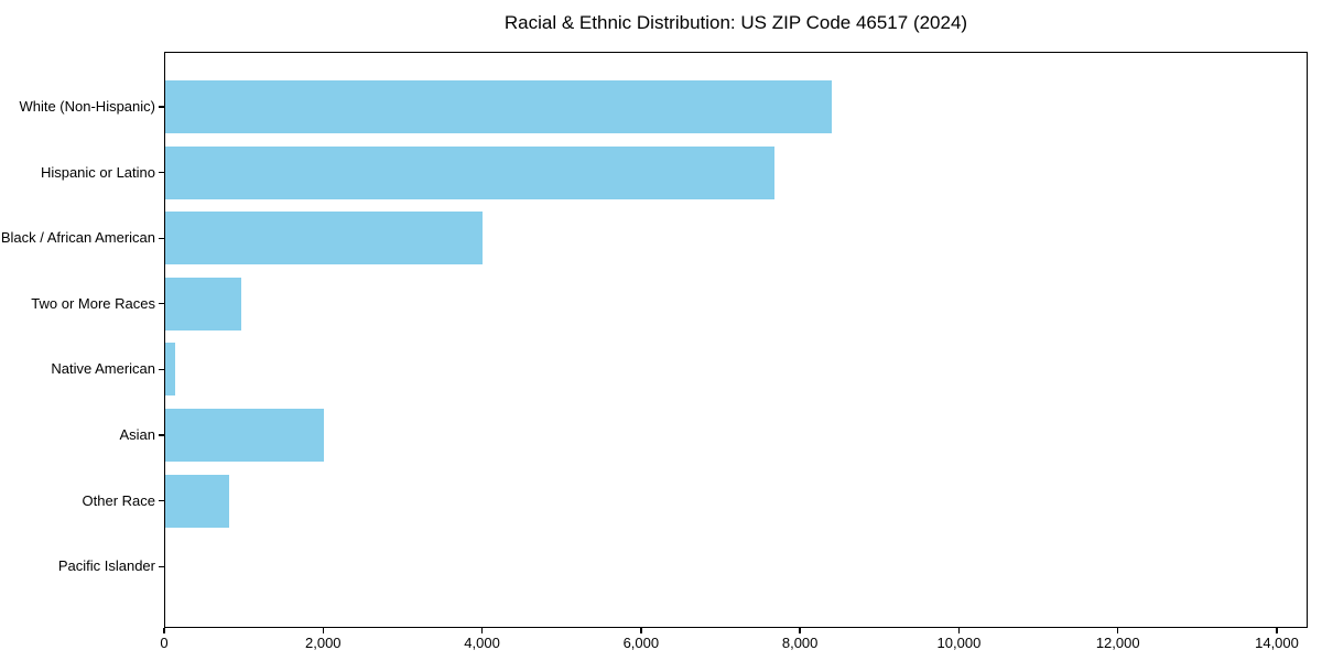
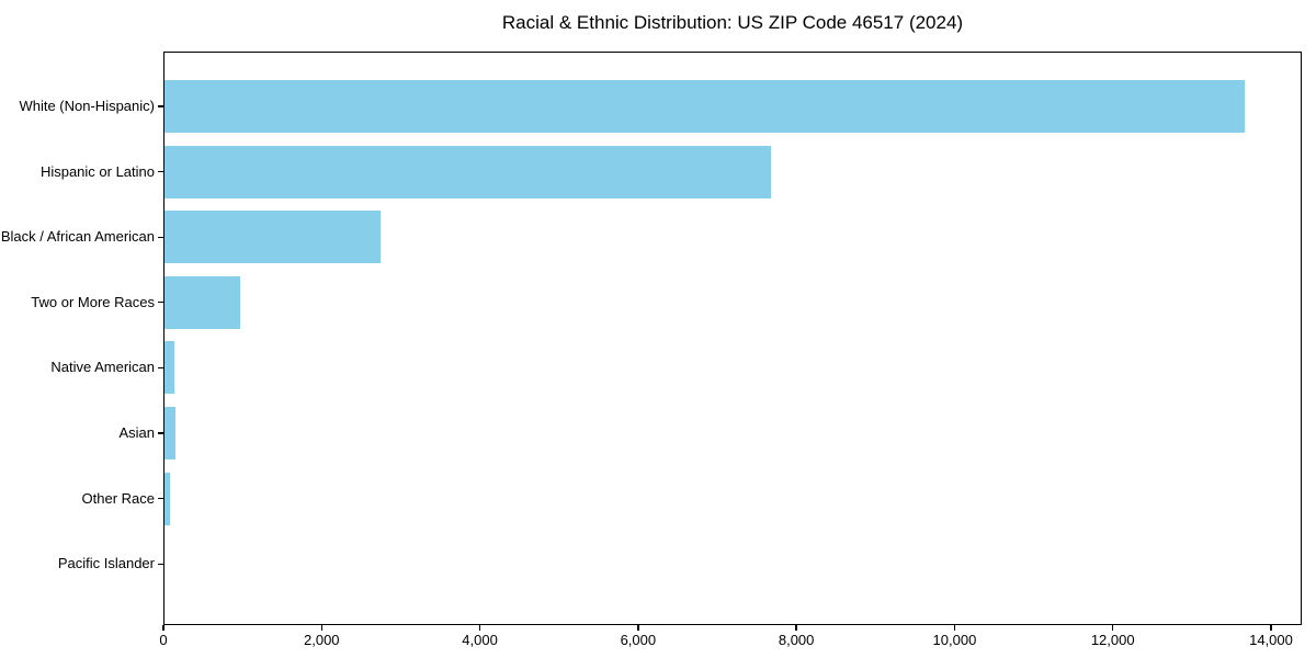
White (Non-Hispanic): 8400 -> 13700
Black / African American: 4000 -> 2700
Asian: 2000 -> 100
Other Race: 800 -> 100
